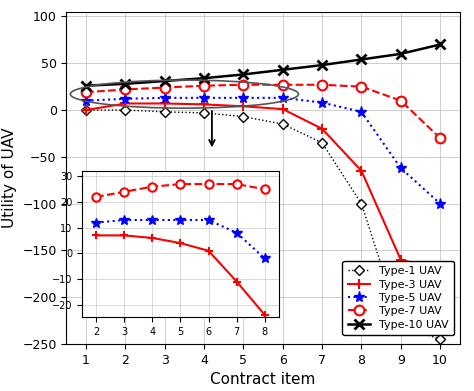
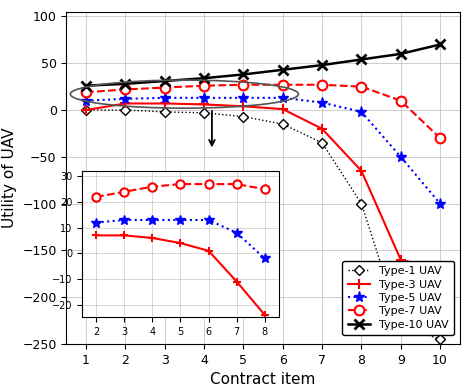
Type-5 UAV/9: -62 -> -50
